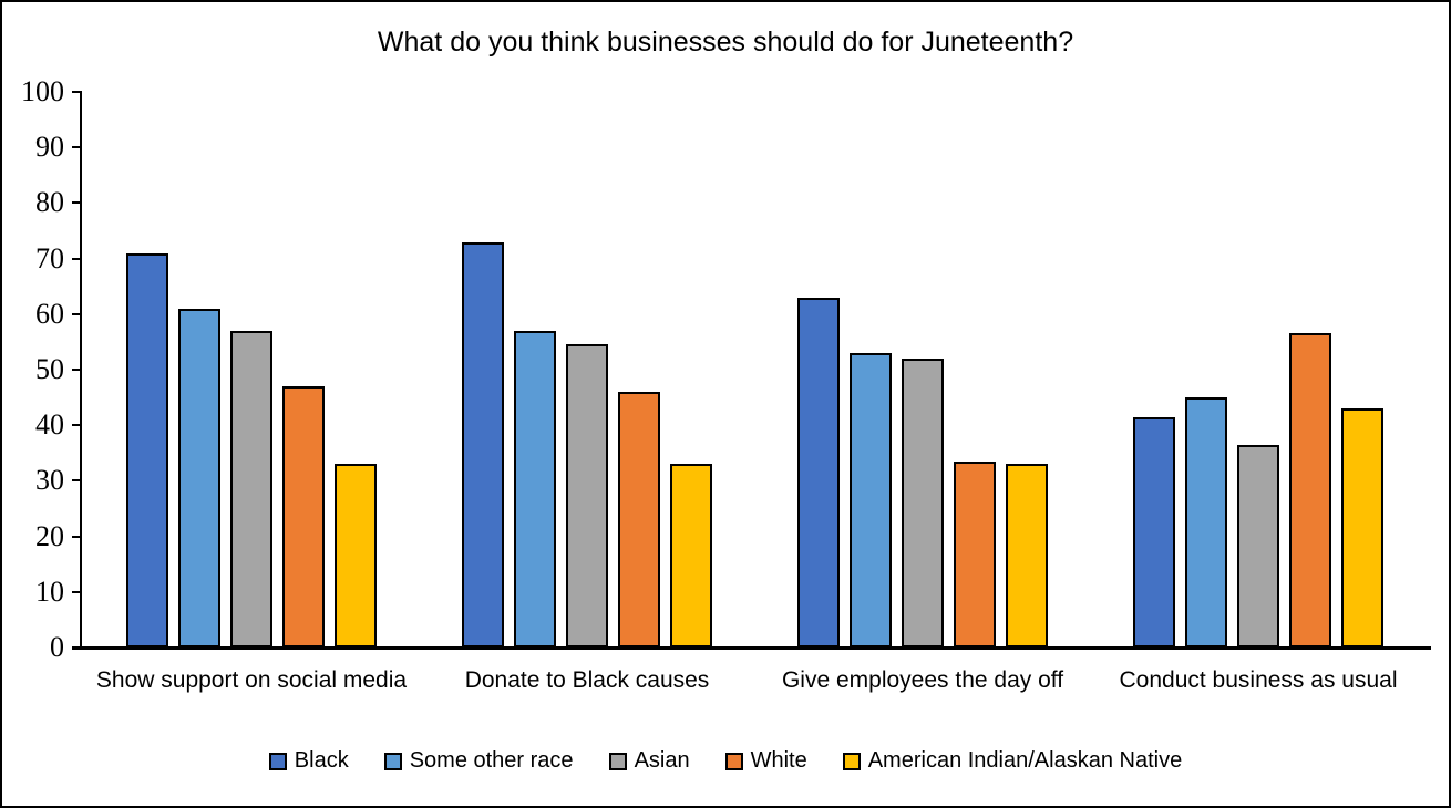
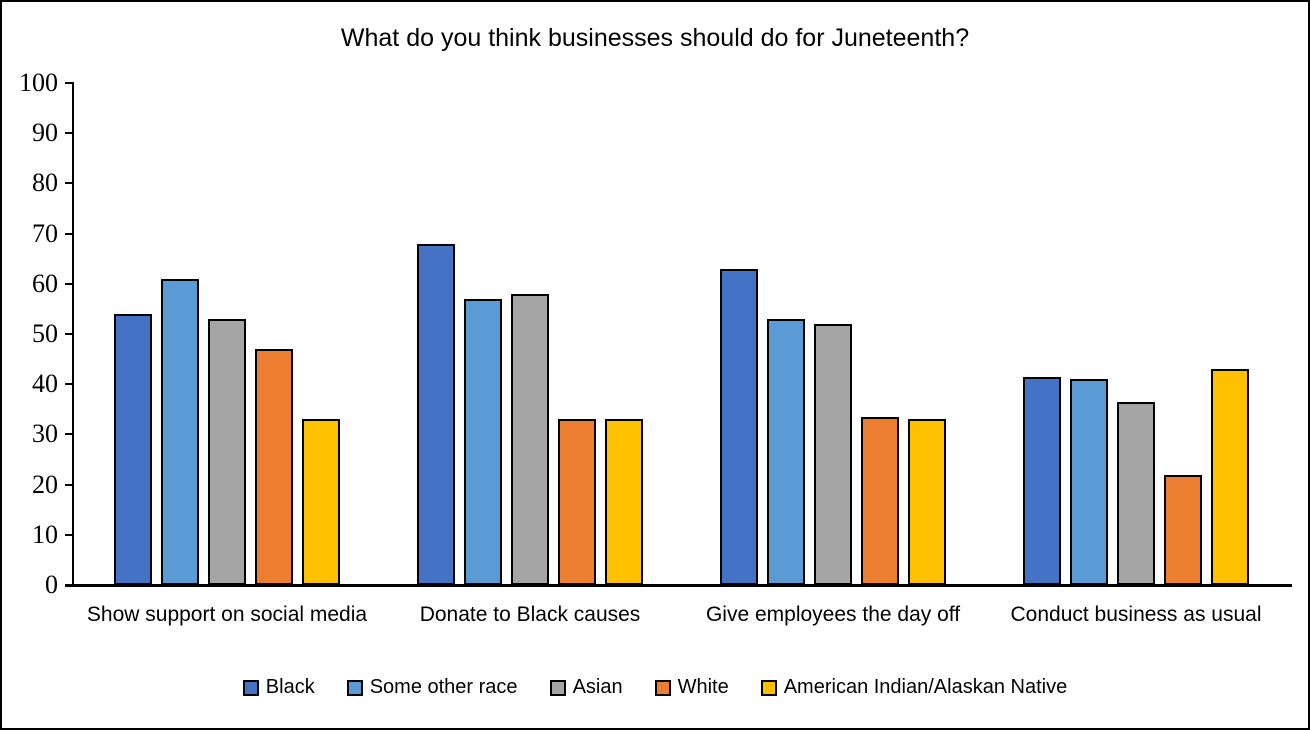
Black/Show support on social media: 71 -> 54
Asian/Show support on social media: 57 -> 53
Black/Donate to Black causes: 73 -> 68
Asian/Donate to Black causes: 54 -> 58
White/Donate to Black causes: 46 -> 33
Some other race/Conduct business as usual: 45 -> 41
White/Conduct business as usual: 56 -> 22
